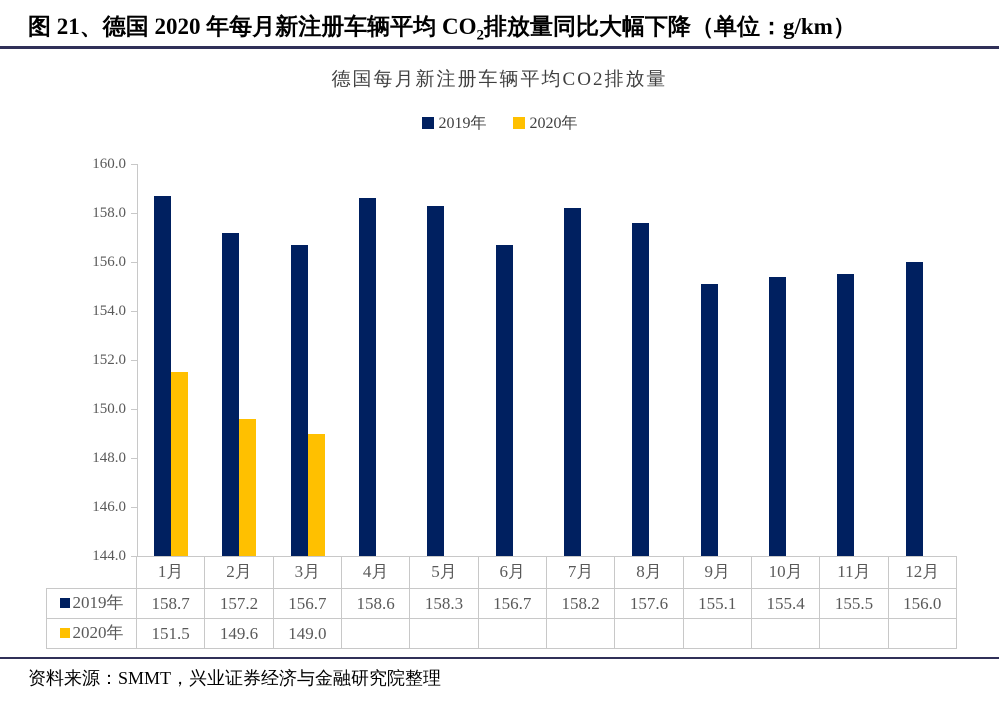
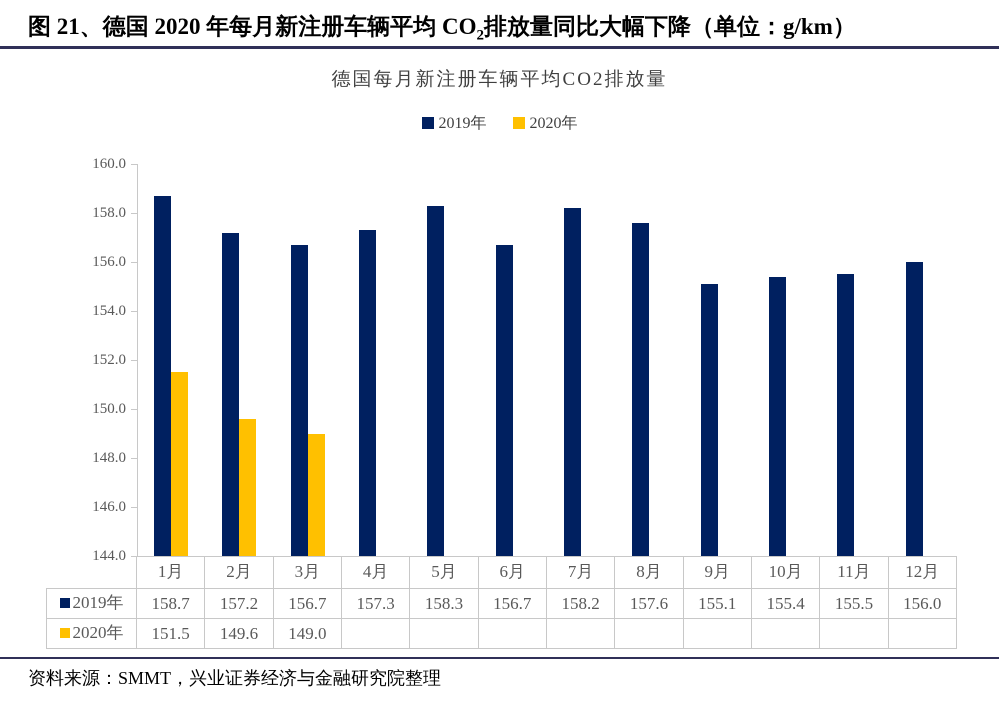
2019年/4月: 158.6 -> 157.3
